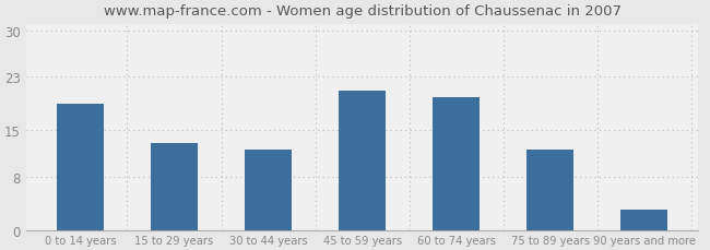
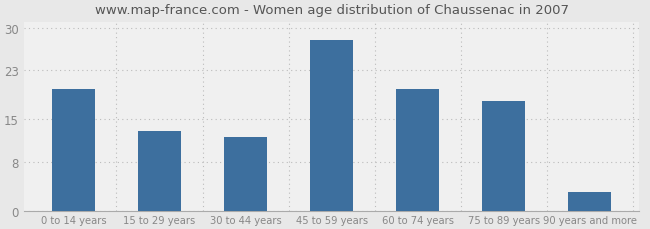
0 to 14 years: 19 -> 20
45 to 59 years: 21 -> 28
75 to 89 years: 12 -> 18
